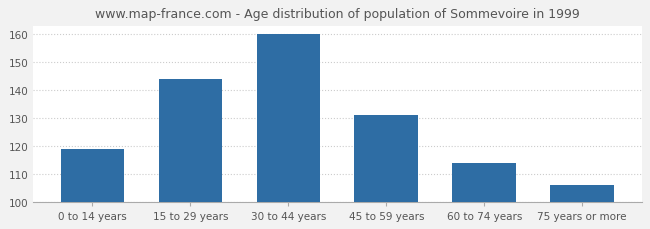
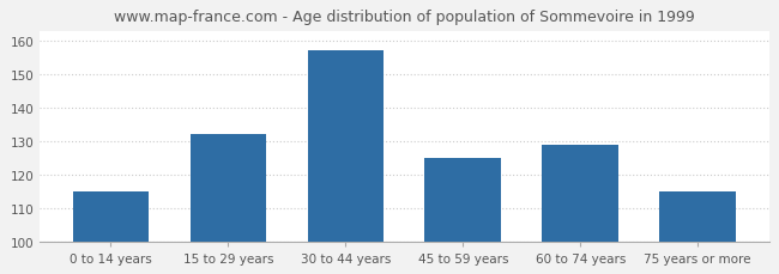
0 to 14 years: 119 -> 115
15 to 29 years: 144 -> 132
30 to 44 years: 160 -> 157
45 to 59 years: 131 -> 125
60 to 74 years: 114 -> 129
75 years or more: 106 -> 115
